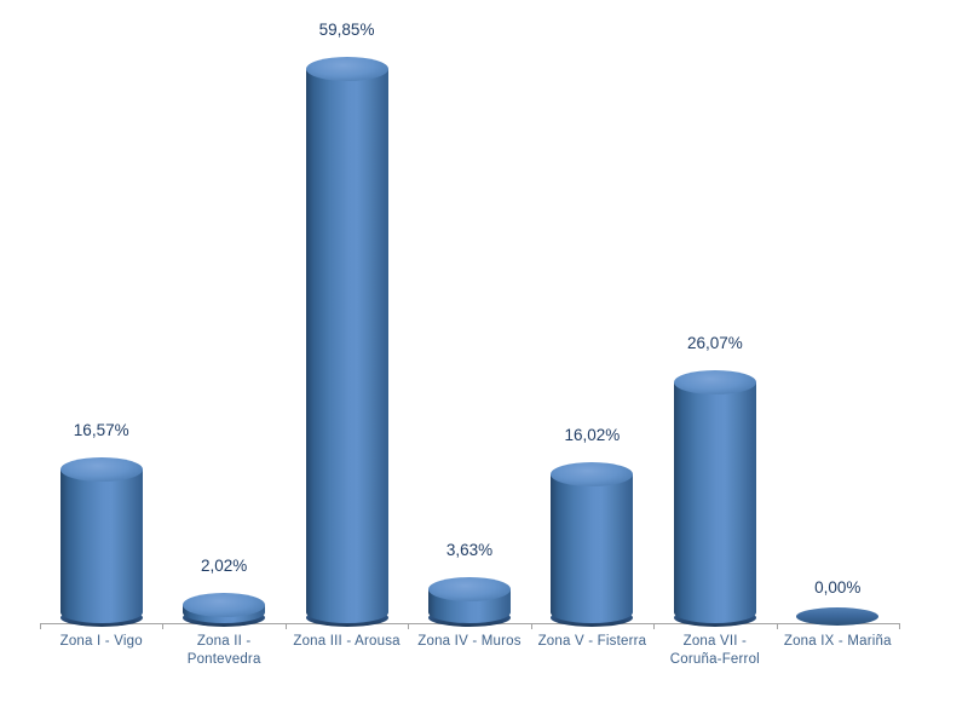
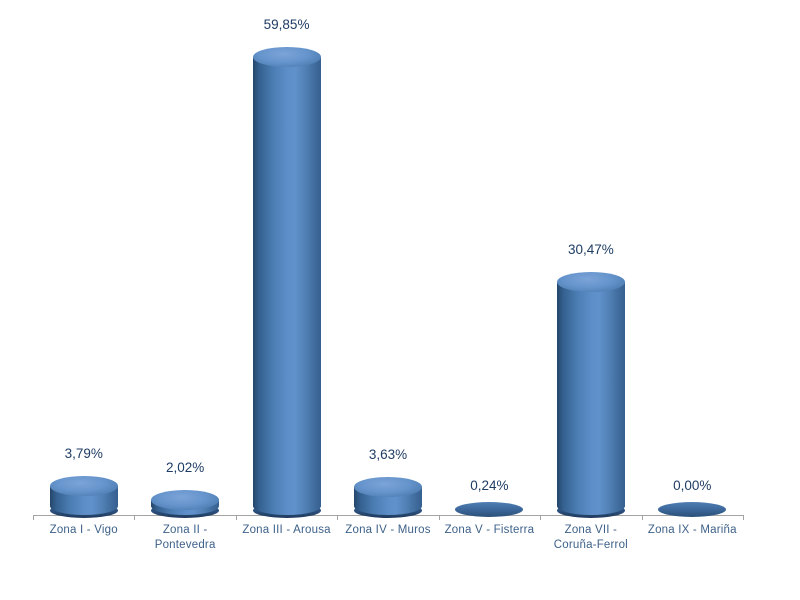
Zona I - Vigo: 16,57% -> 3,79%
Zona V - Fisterra: 16,02% -> 0,24%
Zona VII - Coruña-Ferrol: 26,07% -> 30,47%
